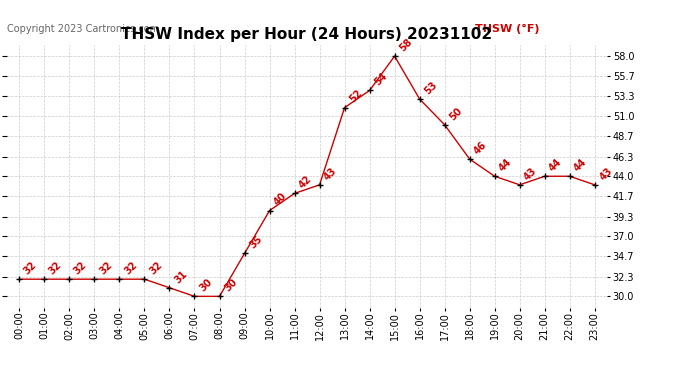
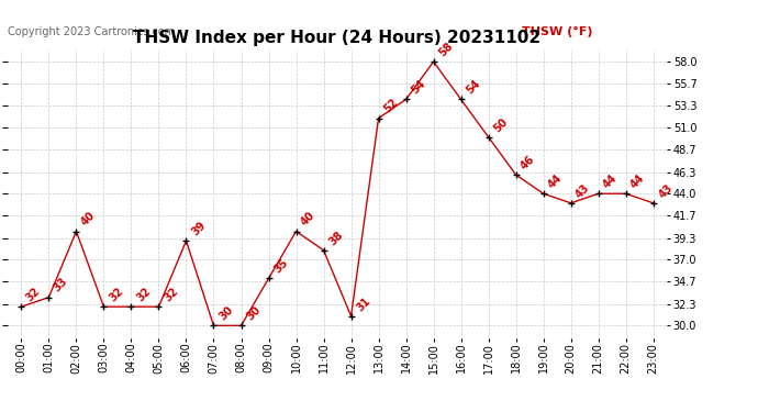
01:00: 32 -> 33
02:00: 32 -> 40
06:00: 31 -> 39
11:00: 42 -> 38
12:00: 43 -> 31
16:00: 53 -> 54
